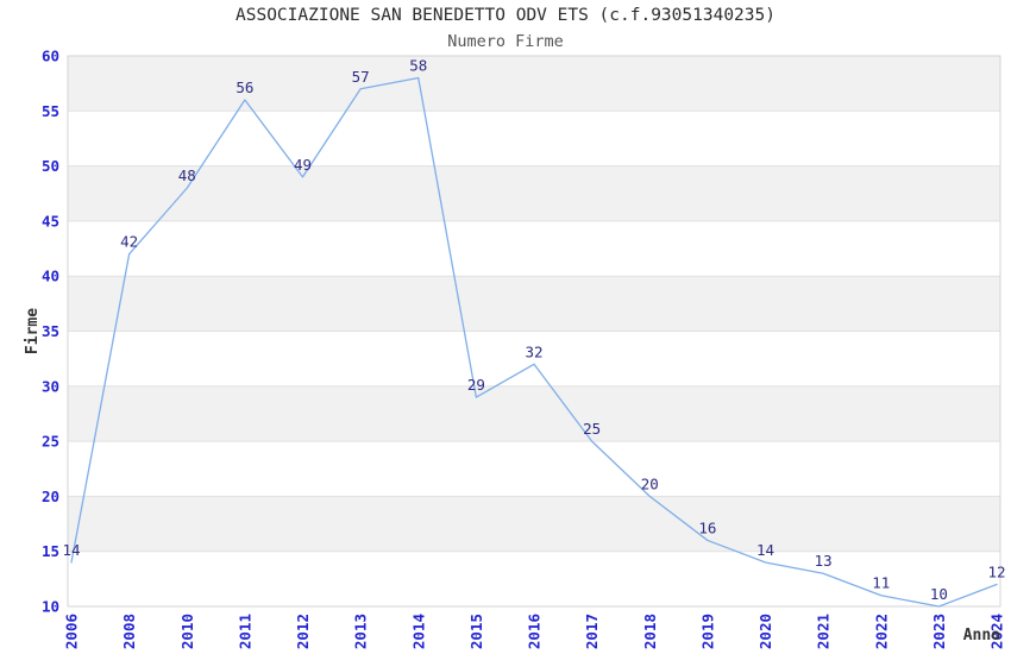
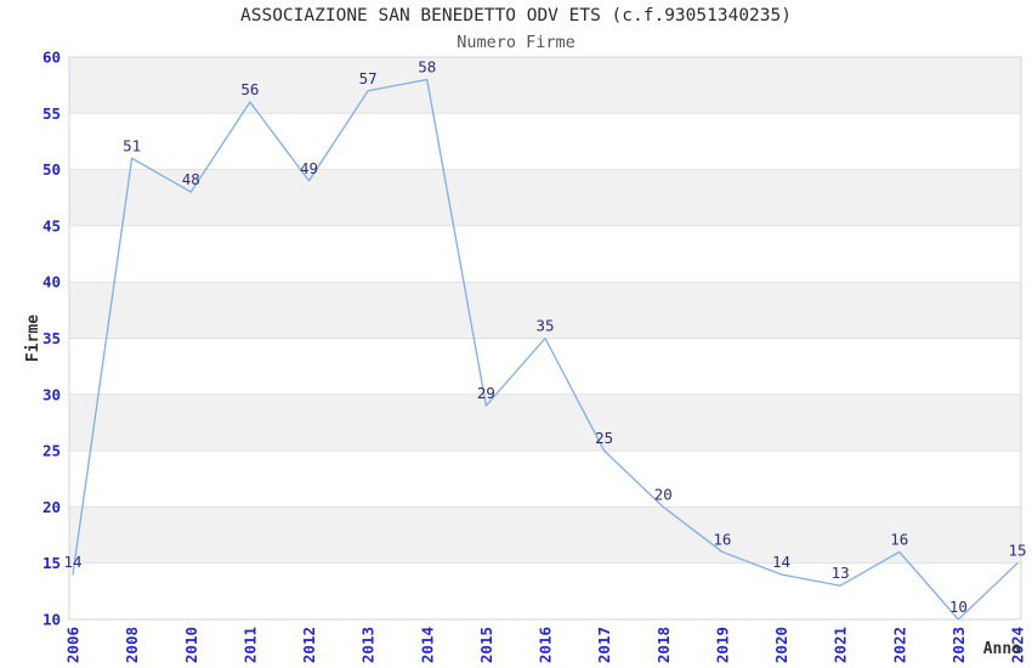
2008: 42 -> 51
2016: 32 -> 35
2022: 11 -> 16
2024: 12 -> 15
